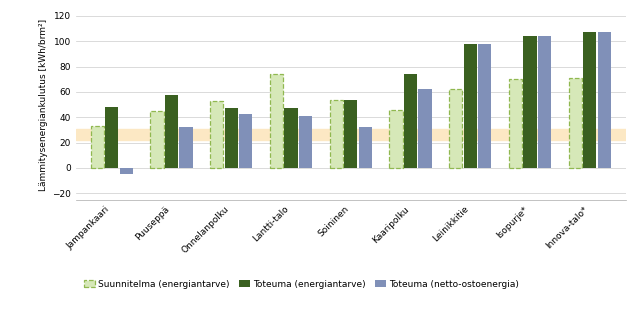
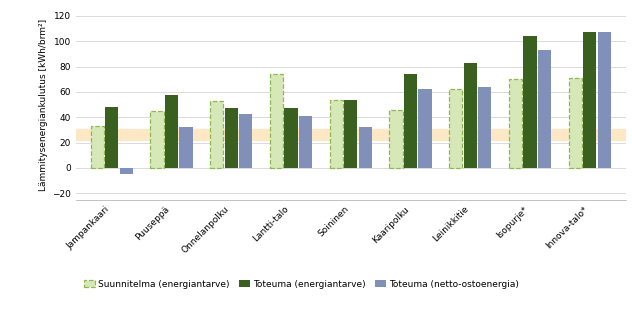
Toteuma (energiantarve)/Leinikkitie: 98 -> 83
Toteuma (netto-ostoenergia)/Leinikkitie: 98 -> 64
Toteuma (netto-ostoenergia)/Isopurje*: 104 -> 93
